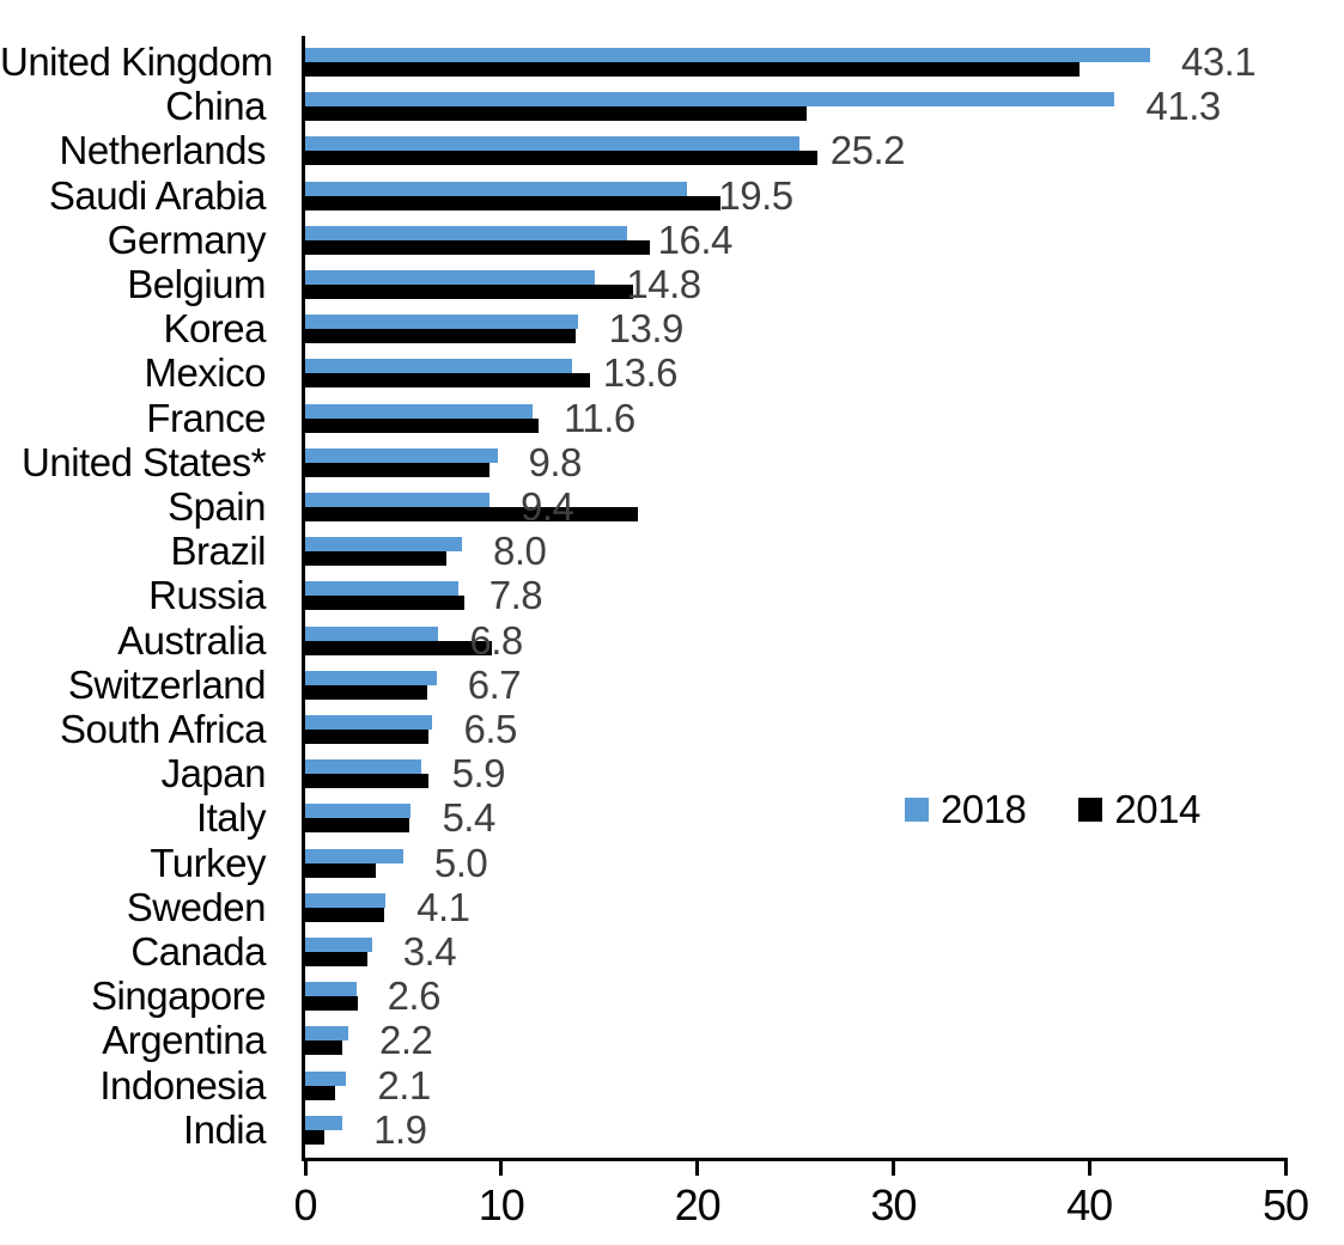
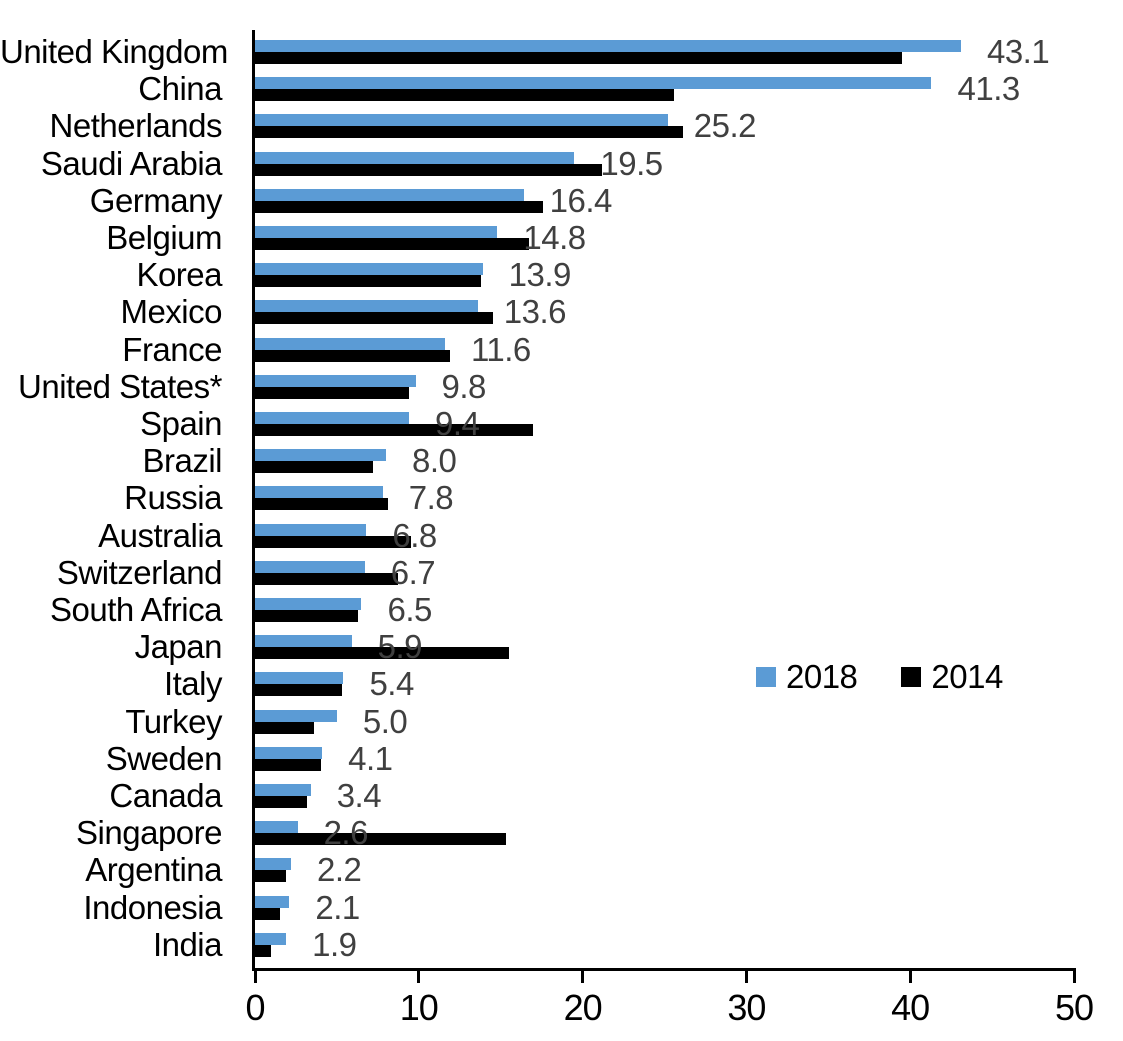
2014/Switzerland: 6.2 -> 8.7
2014/Japan: 6.3 -> 15.5
2014/Singapore: 2.7 -> 15.3
